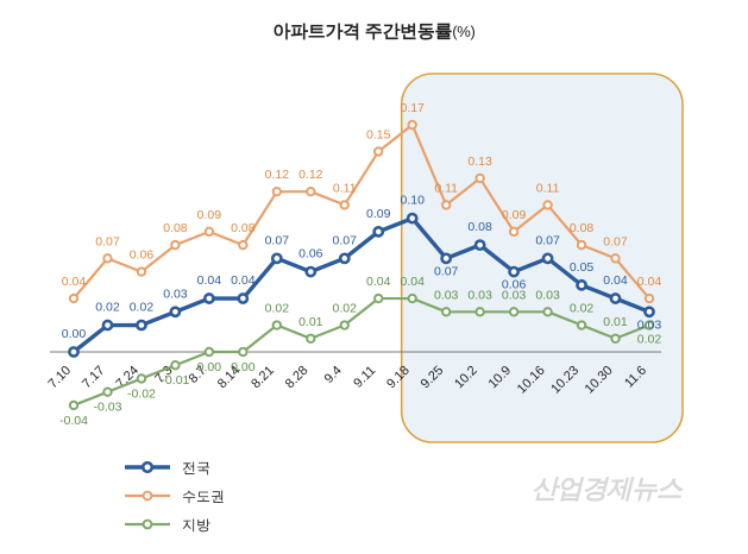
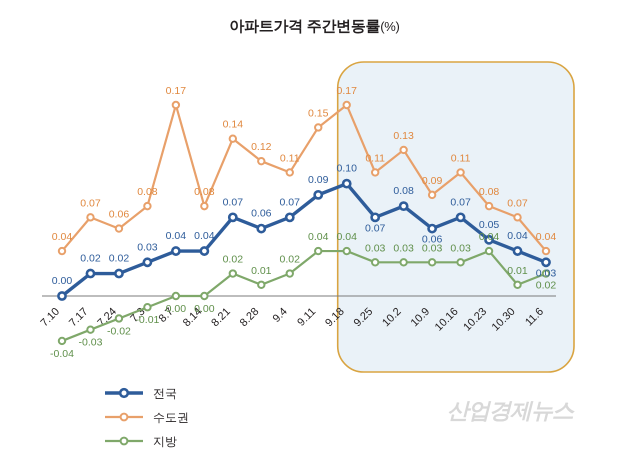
수도권/8.7: 0.09 -> 0.17
수도권/8.21: 0.12 -> 0.14
지방/10.23: 0.02 -> 0.04
